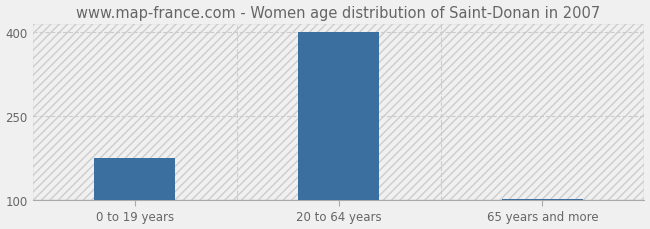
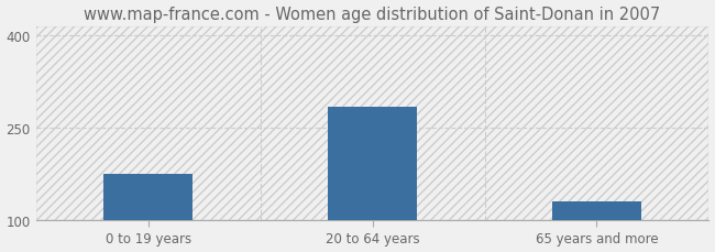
20 to 64 years: 400 -> 284
65 years and more: 102 -> 130
